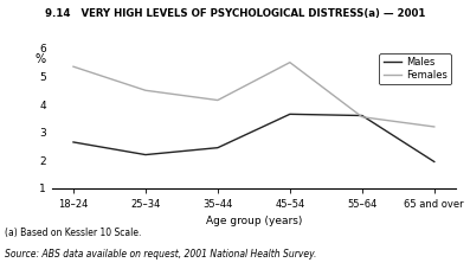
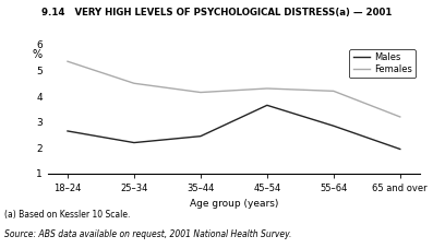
Females/45–54: 5.50 -> 4.30
Males/55–64: 3.60 -> 2.85
Females/55–64: 3.55 -> 4.20
